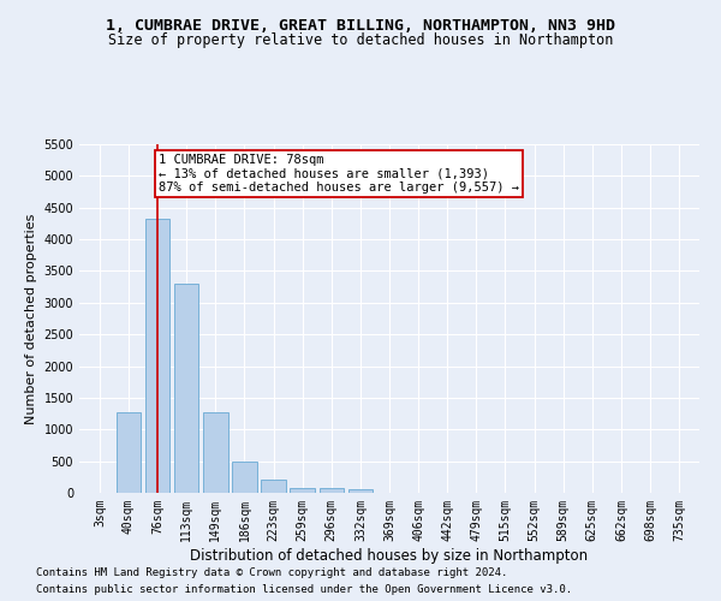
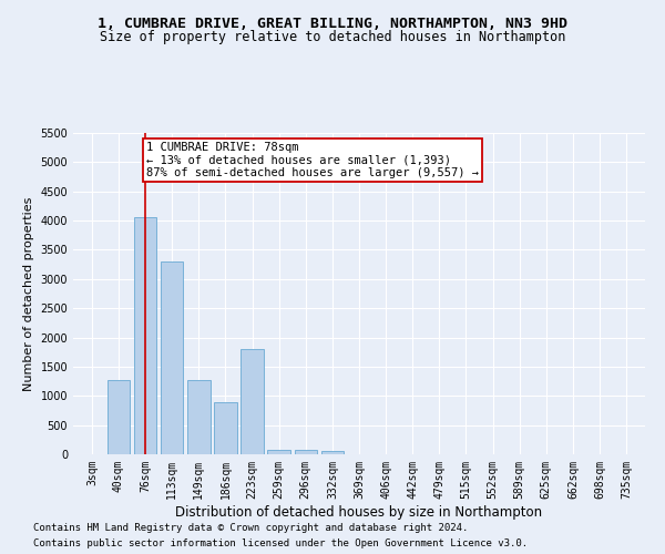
76sqm: 4330 -> 4060
186sqm: 490 -> 900
223sqm: 210 -> 1800
